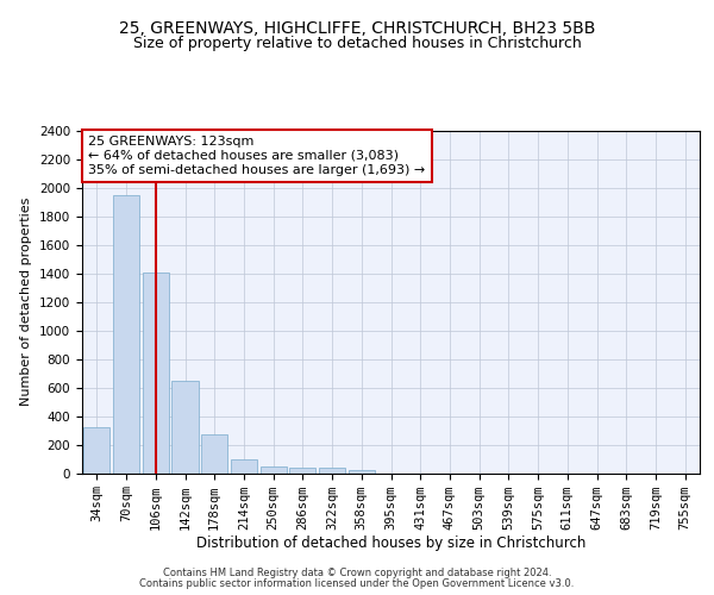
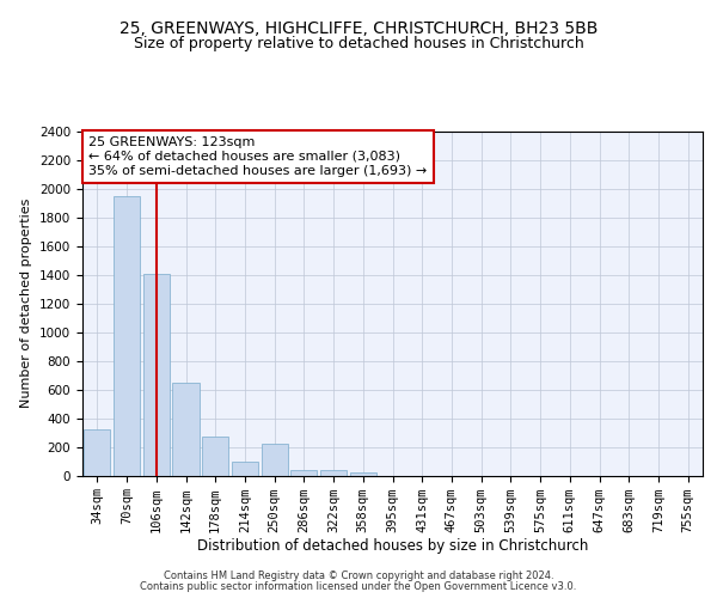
250sqm: 50 -> 220
